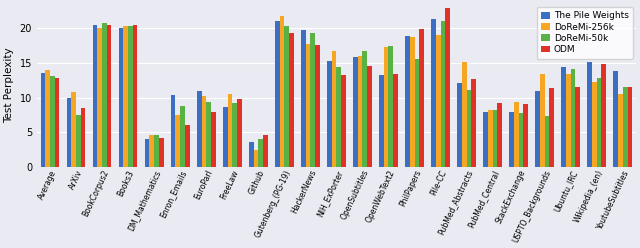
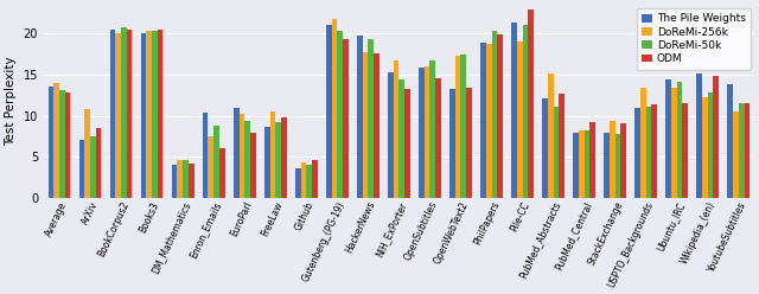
The Pile Weights/ArXiv: 10.0 -> 7.1
DoReMi-256k/Github: 2.4 -> 4.4
DoReMi-50k/PhilPapers: 15.6 -> 20.3
DoReMi-50k/USPTO_Backgrounds: 7.4 -> 11.1
